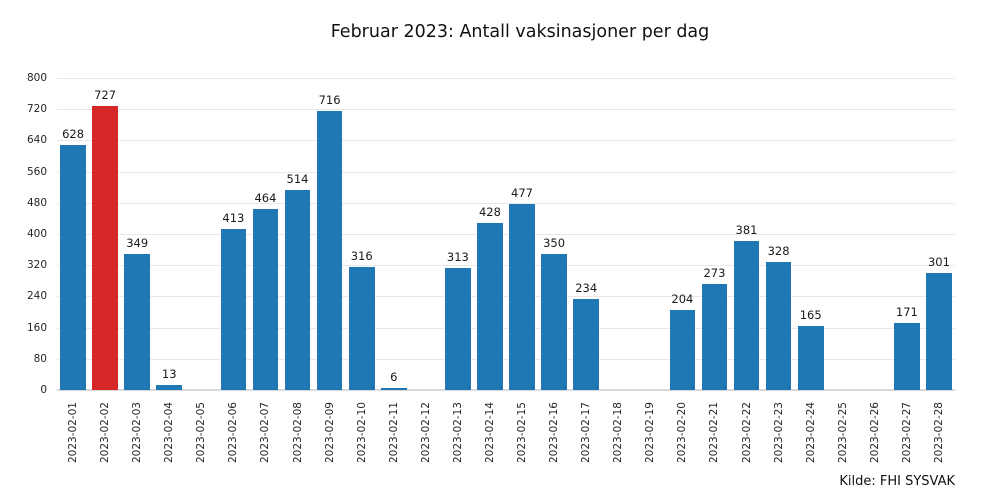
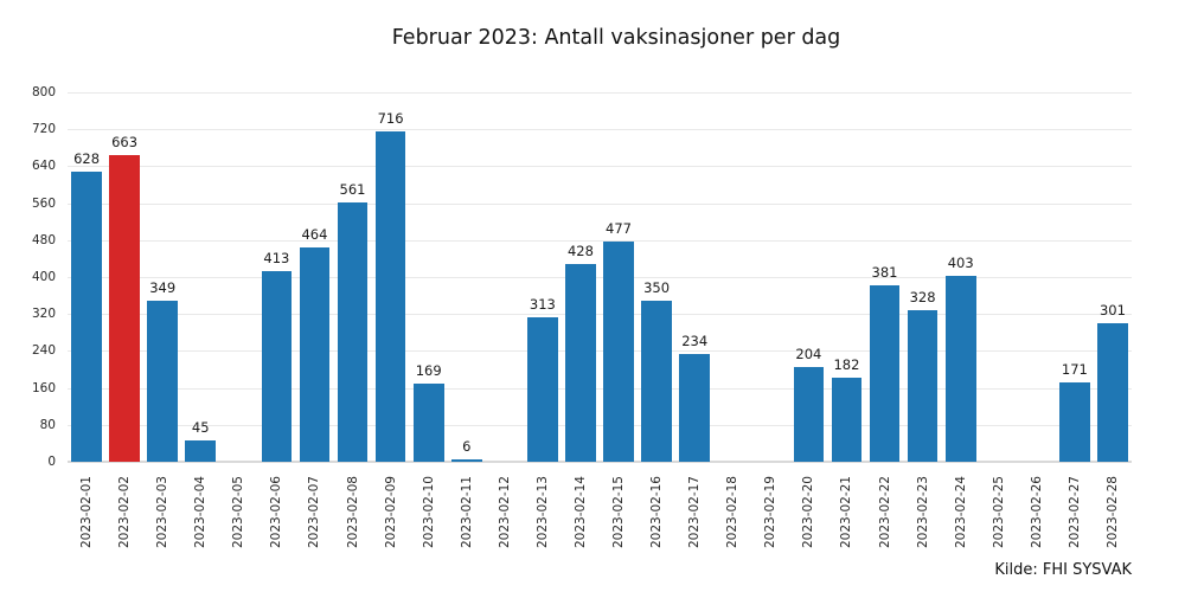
2023-02-02: 727 -> 663
2023-02-04: 13 -> 45
2023-02-08: 514 -> 561
2023-02-10: 316 -> 169
2023-02-21: 273 -> 182
2023-02-24: 165 -> 403
